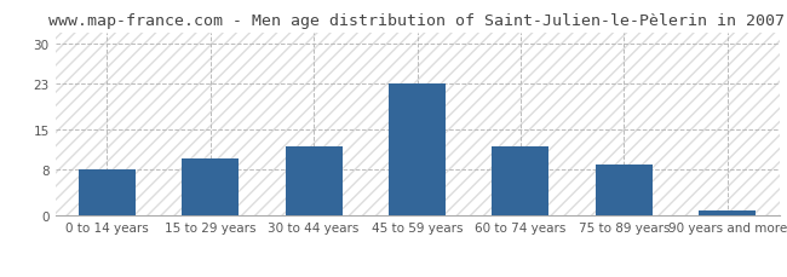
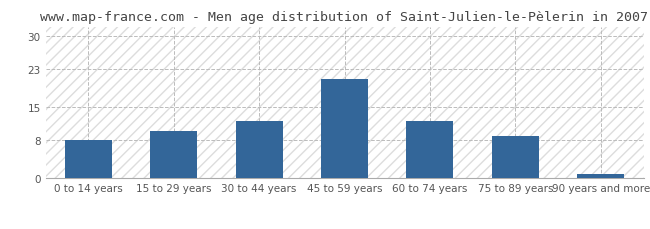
45 to 59 years: 23 -> 21
